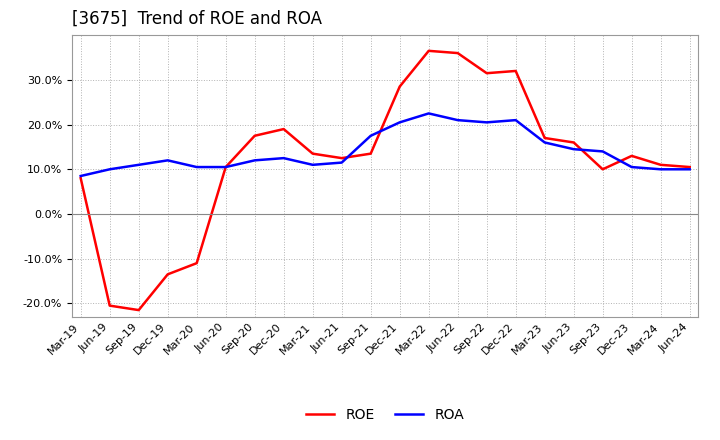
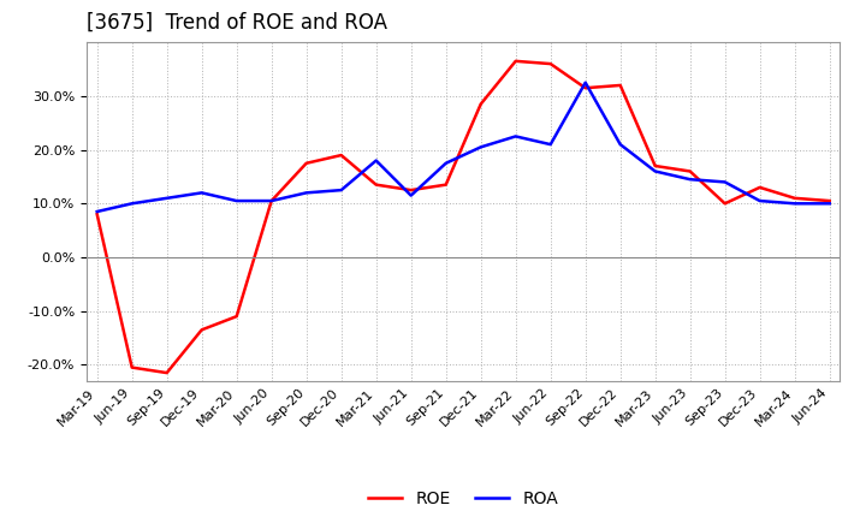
ROA/Mar-21: 11.0% -> 18.0%
ROA/Sep-22: 20.5% -> 32.5%
